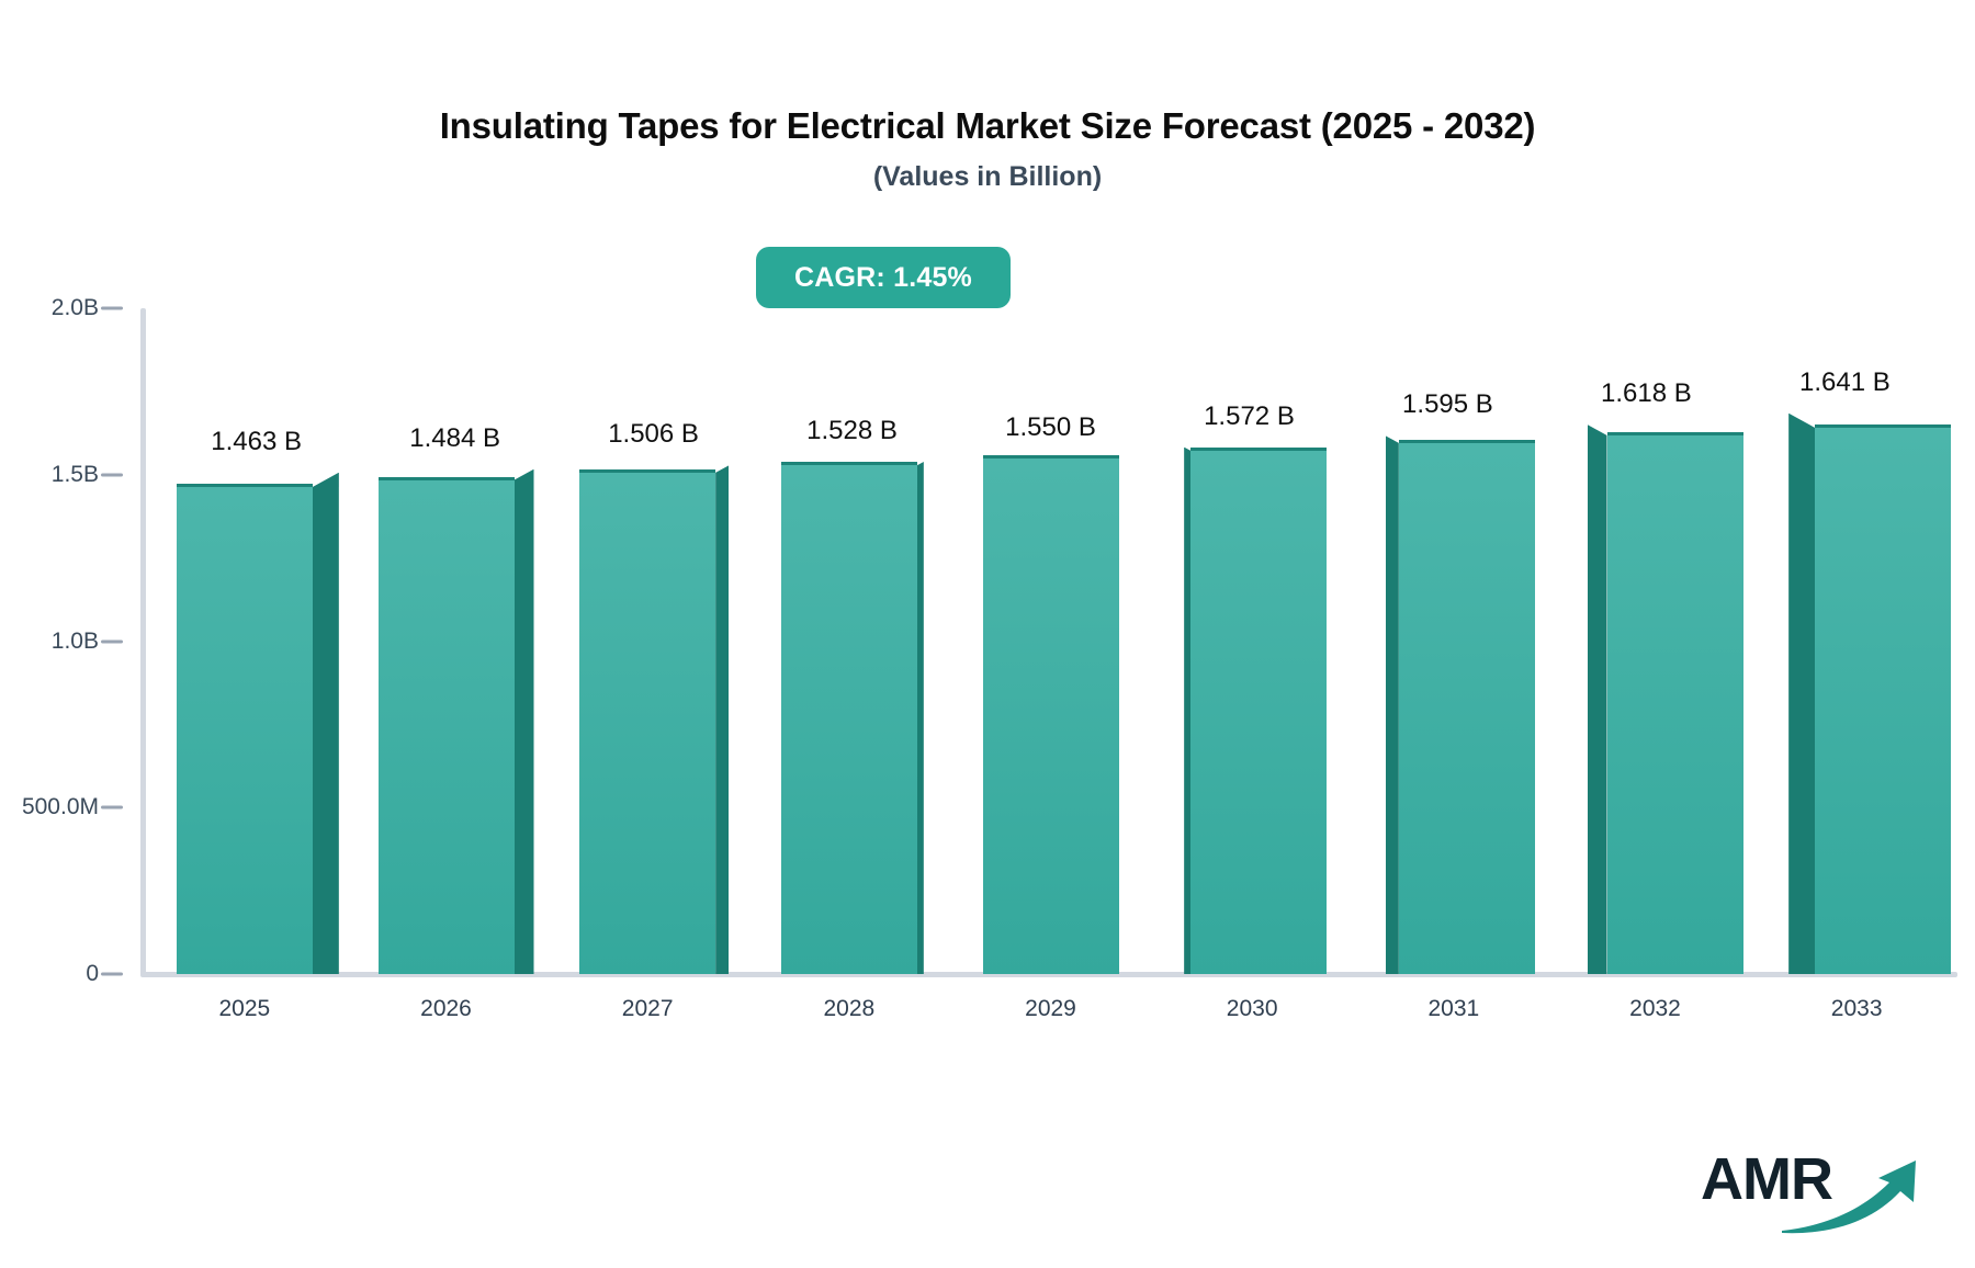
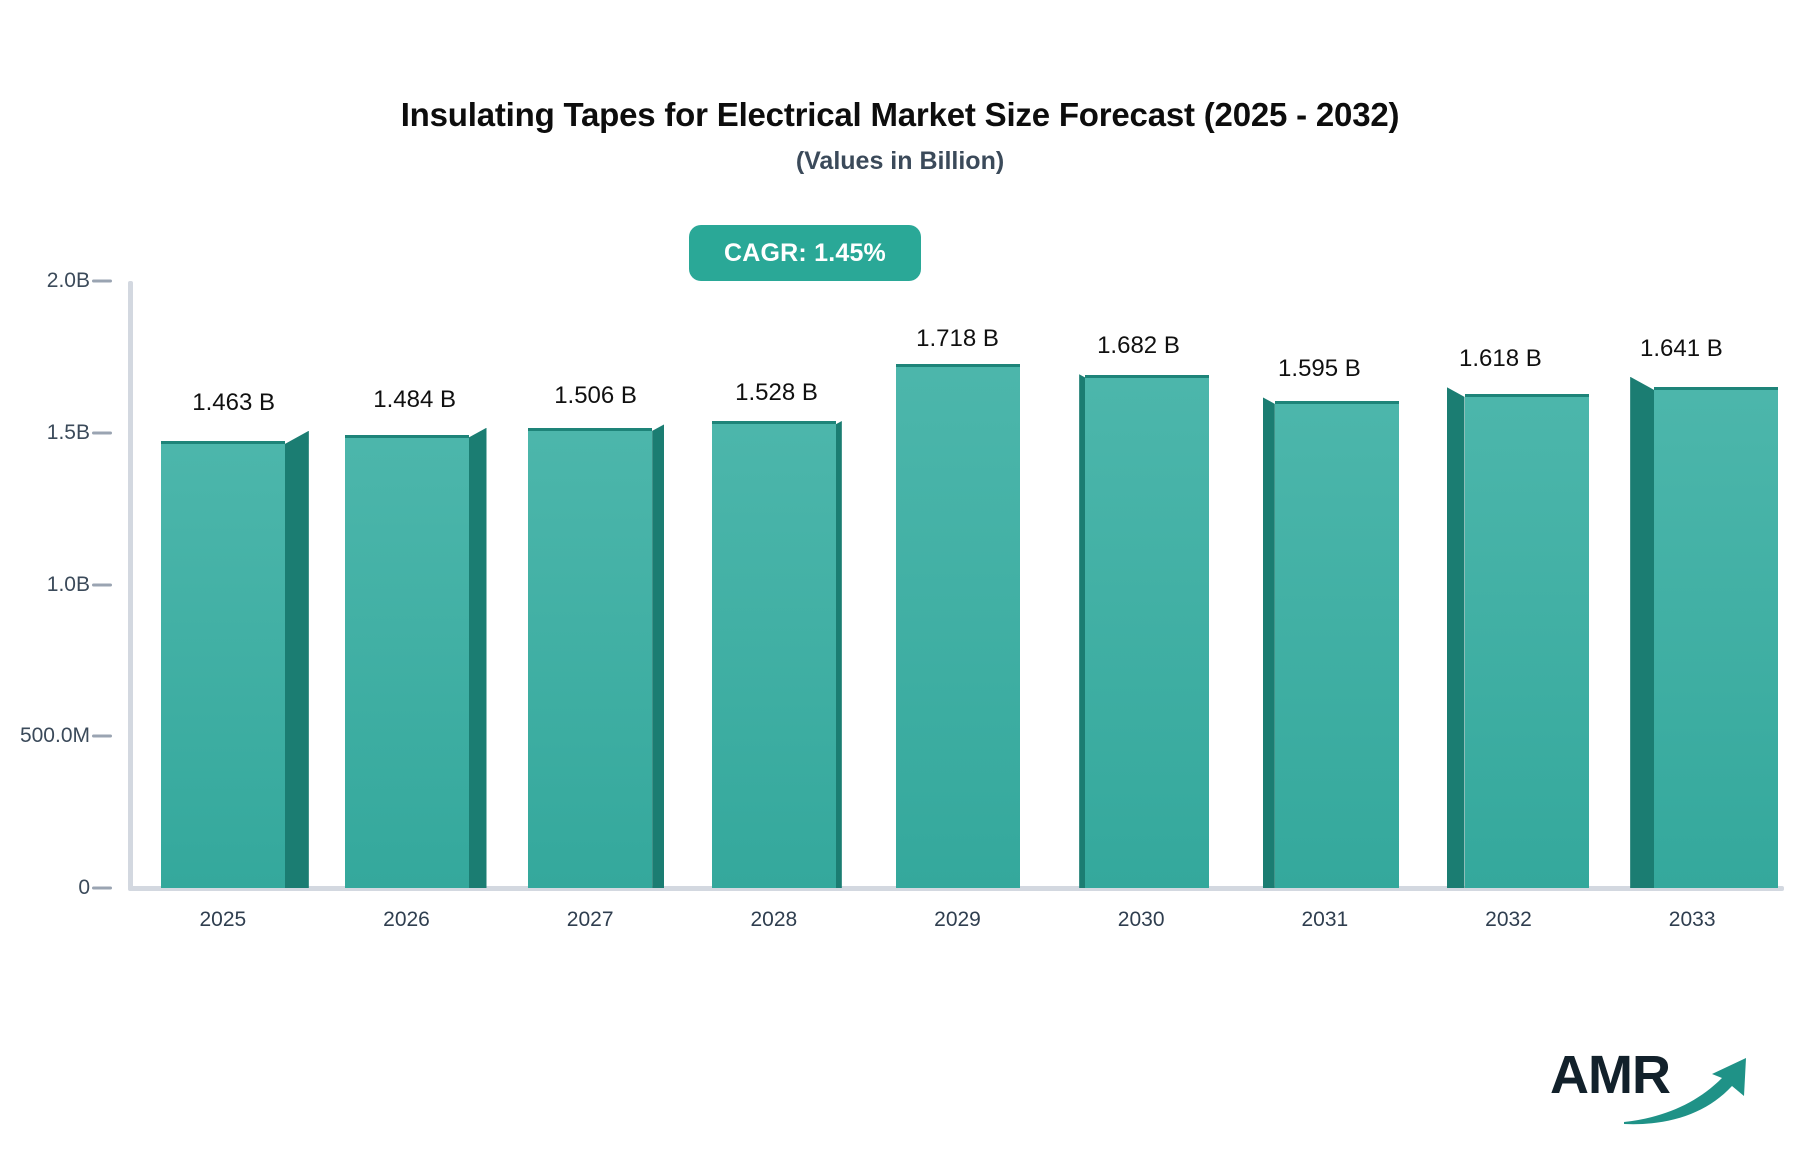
2029: 1.550 -> 1.718
2030: 1.572 -> 1.682
